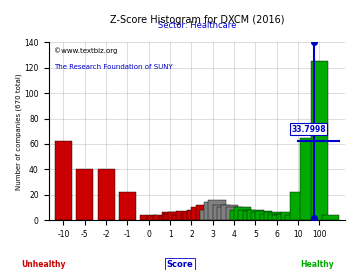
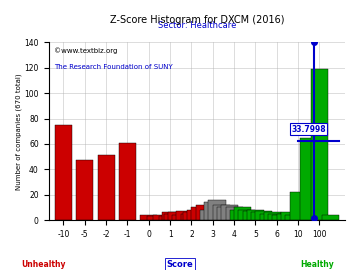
-10: 62 -> 75
-5: 40 -> 47
-2: 40 -> 51
-1: 22 -> 61
100: 125 -> 119
